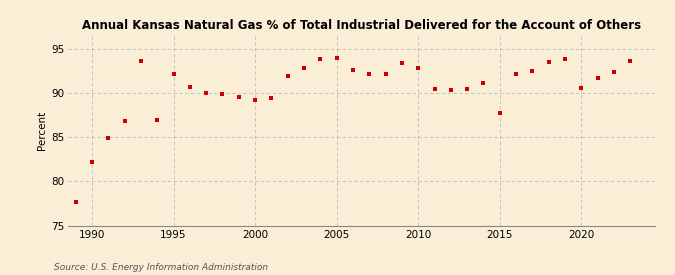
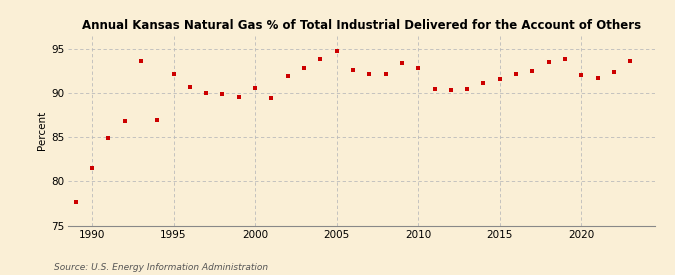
1990: 82.2 -> 81.5
2000: 89.2 -> 90.6
2005: 94.0 -> 94.8
2015: 87.8 -> 91.6
2020: 90.6 -> 92.0
